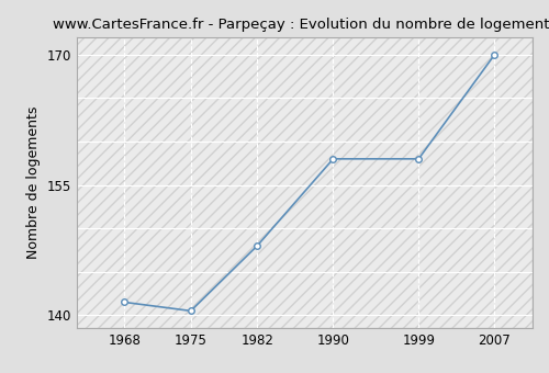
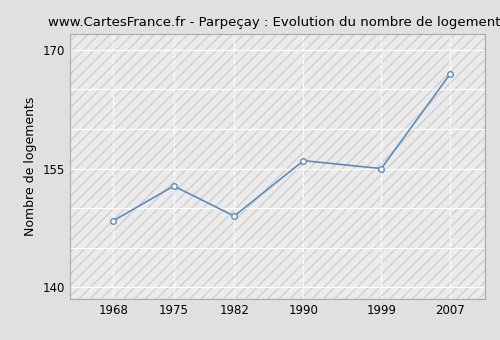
1968: 141.5 -> 148.4
1975: 140.5 -> 152.8
1982: 148.0 -> 149.0
1990: 158.0 -> 156.0
1999: 158.0 -> 155.0
2007: 170.0 -> 167.0
